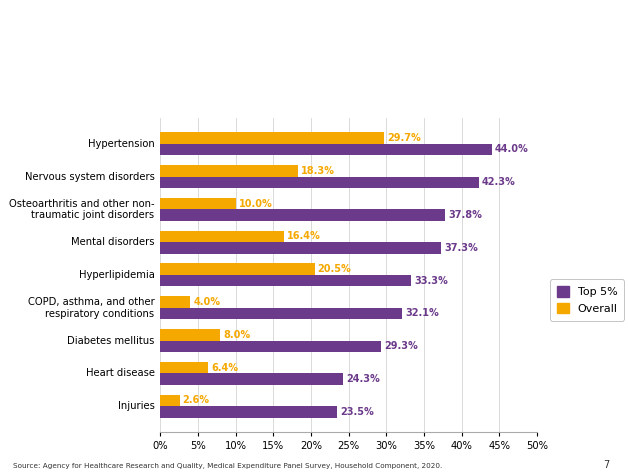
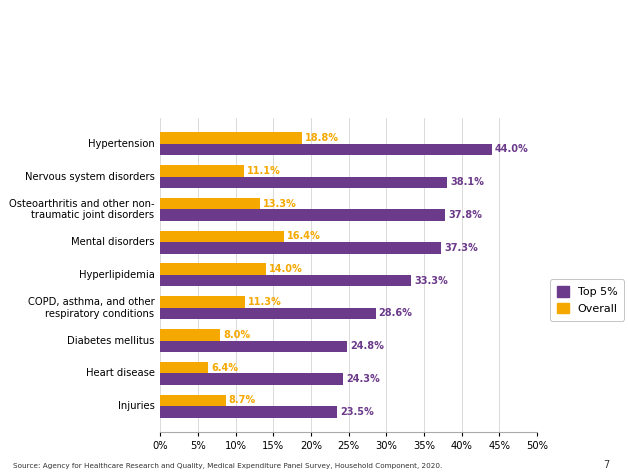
Overall/Hypertension: 29.7% -> 18.8%
Overall/Nervous system disorders: 18.3% -> 11.1%
Top 5%/Nervous system disorders: 42.3% -> 38.1%
Overall/Osteoarthritis and other non- traumatic joint disorders: 10.0% -> 13.3%
Overall/Hyperlipidemia: 20.5% -> 14.0%
Overall/COPD, asthma, and other respiratory conditions: 4.0% -> 11.3%
Top 5%/COPD, asthma, and other respiratory conditions: 32.1% -> 28.6%
Top 5%/Diabetes mellitus: 29.3% -> 24.8%
Overall/Injuries: 2.6% -> 8.7%
